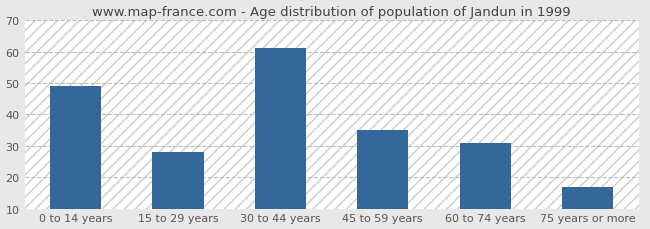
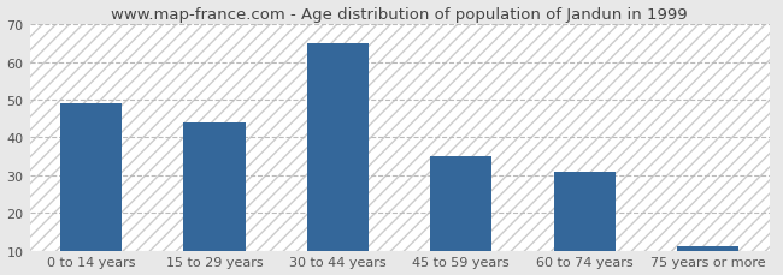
15 to 29 years: 28 -> 44
30 to 44 years: 61 -> 65
75 years or more: 17 -> 11
